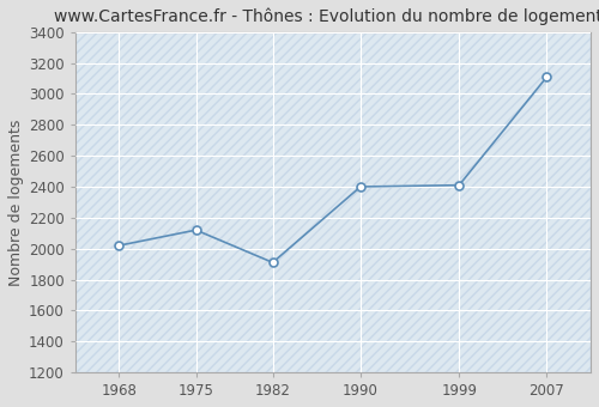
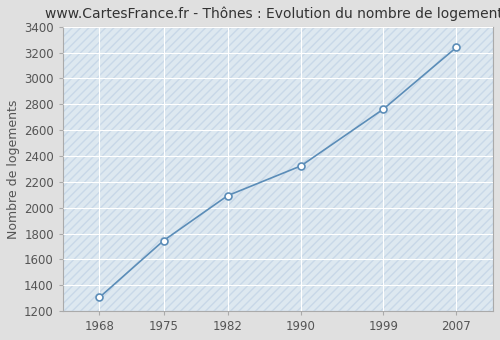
1968: 2020 -> 1310
1975: 2120 -> 1740
1982: 1910 -> 2090
1990: 2400 -> 2320
1999: 2410 -> 2760
2007: 3110 -> 3240
